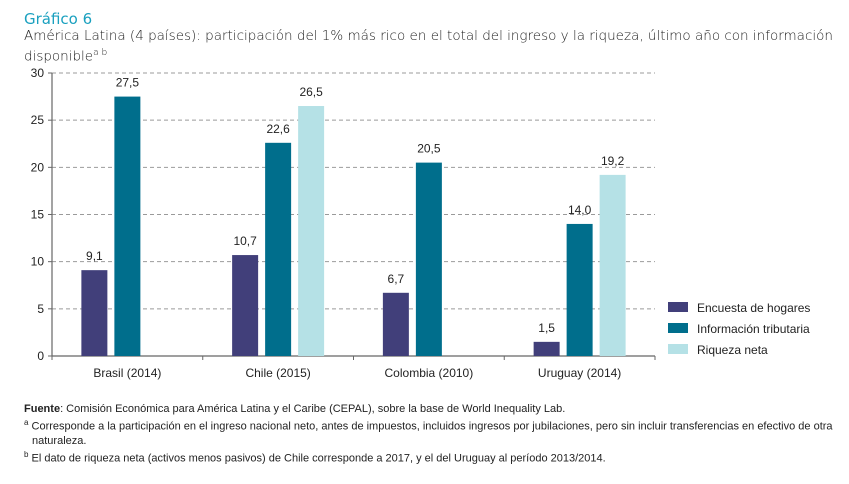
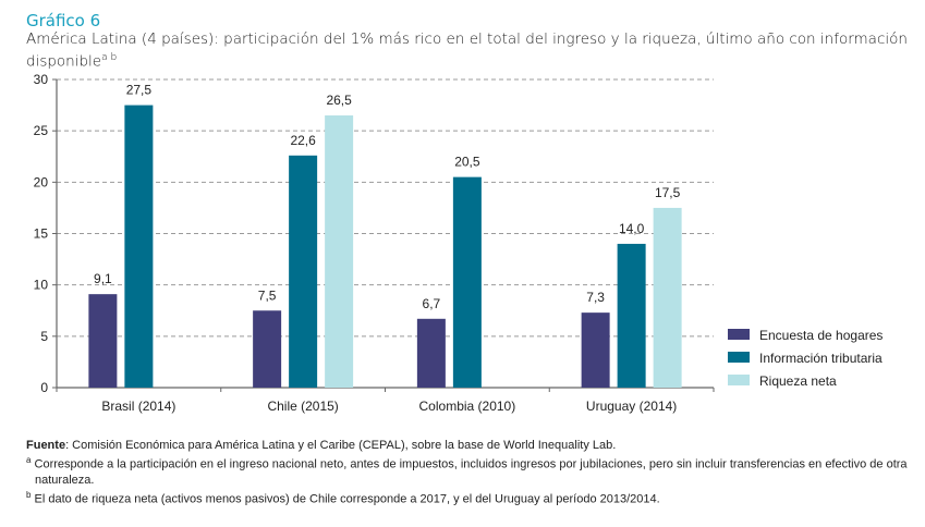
Encuesta de hogares/Chile (2015): 10,7 -> 7,5
Encuesta de hogares/Uruguay (2014): 1,5 -> 7,3
Riqueza neta/Uruguay (2014): 19,2 -> 17,5
